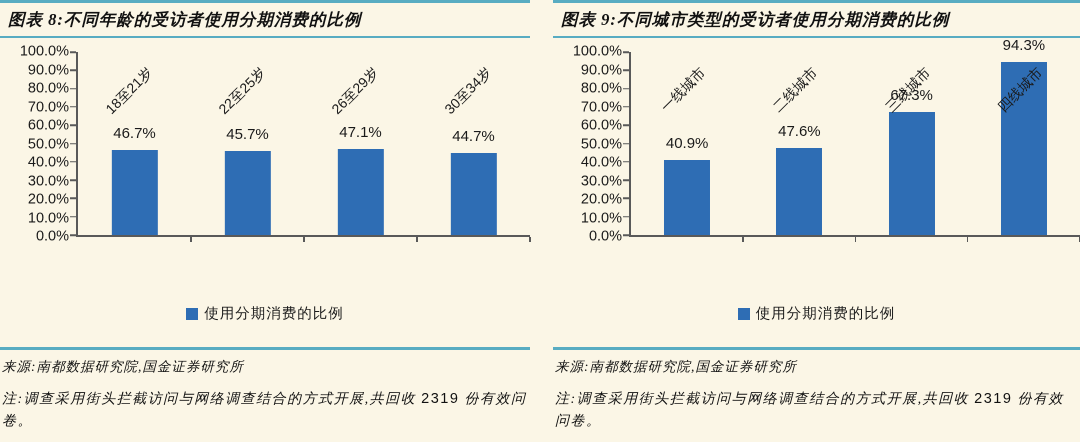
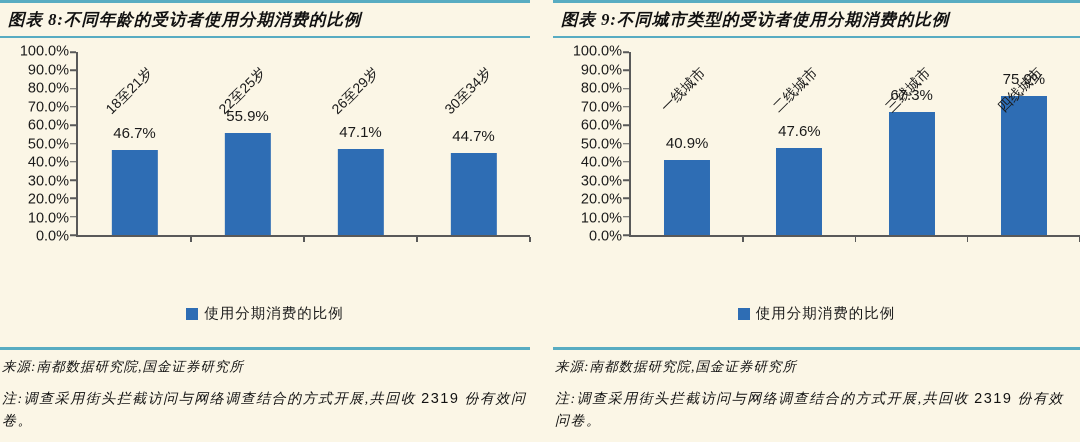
图表 8:不同年龄的受访者使用分期消费的比例/22至25岁: 45.7% -> 55.9%
图表 9:不同城市类型的受访者使用分期消费的比例/四线城市: 94.3% -> 75.9%
